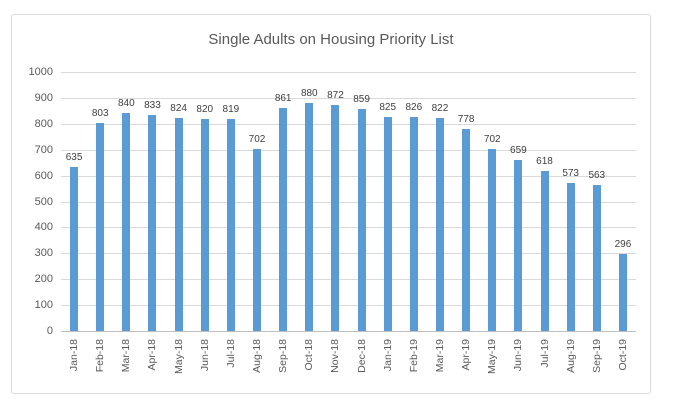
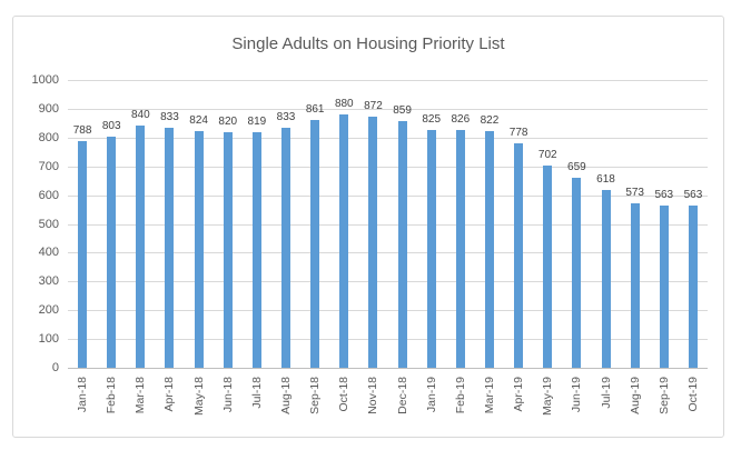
Jan-18: 635 -> 788
Aug-18: 702 -> 833
Oct-19: 296 -> 563
